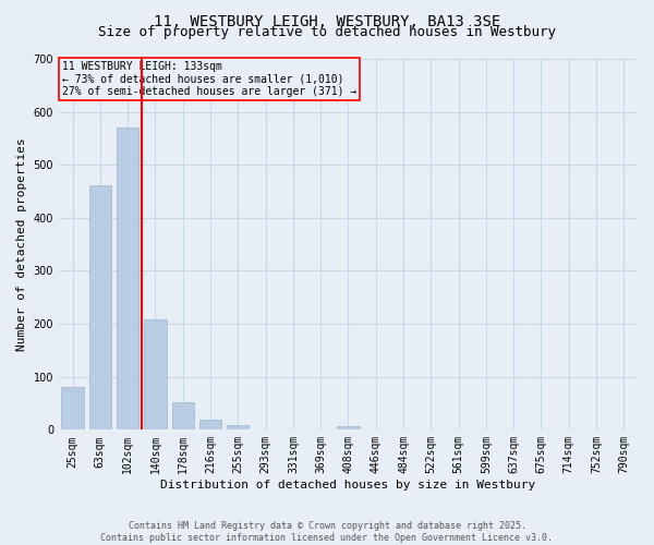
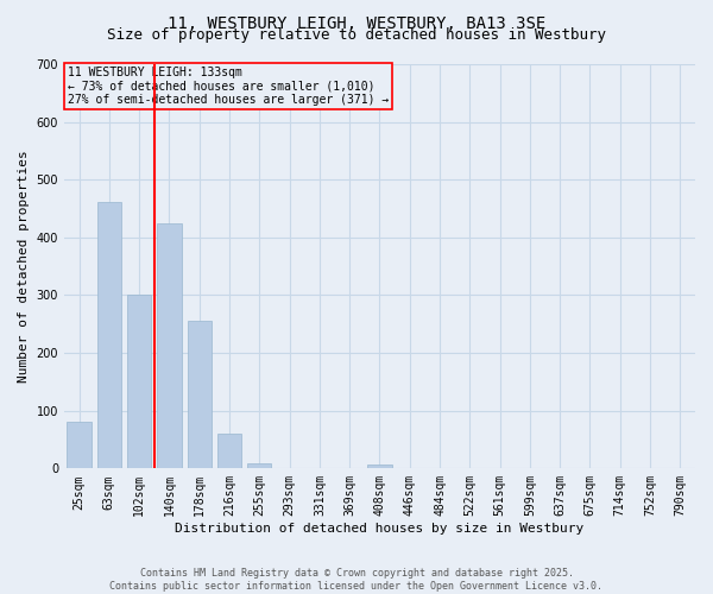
102sqm: 570 -> 300
140sqm: 208 -> 425
178sqm: 52 -> 255
216sqm: 20 -> 60
